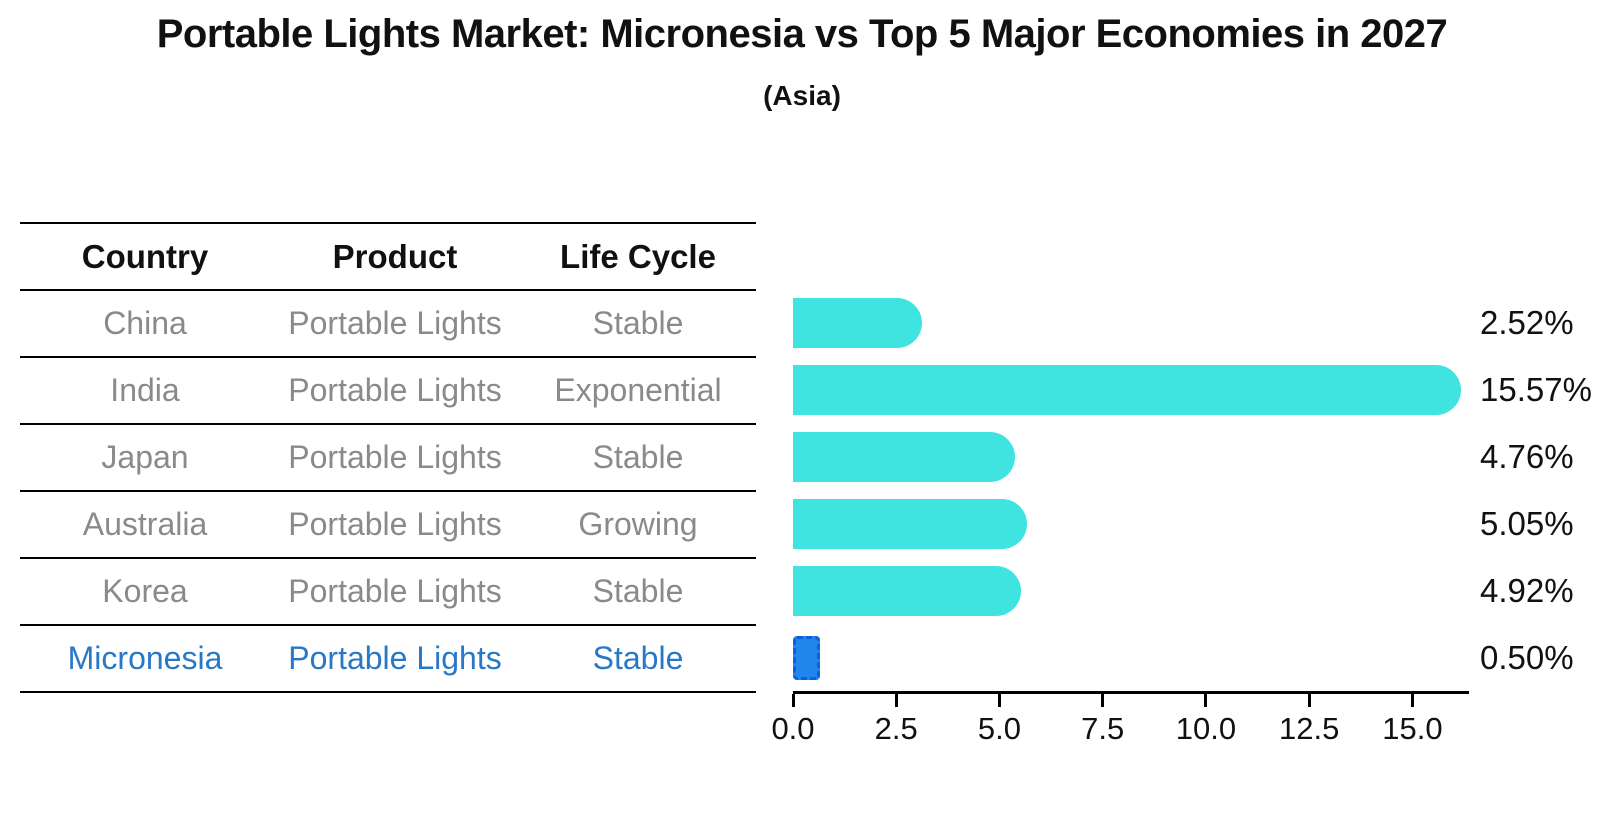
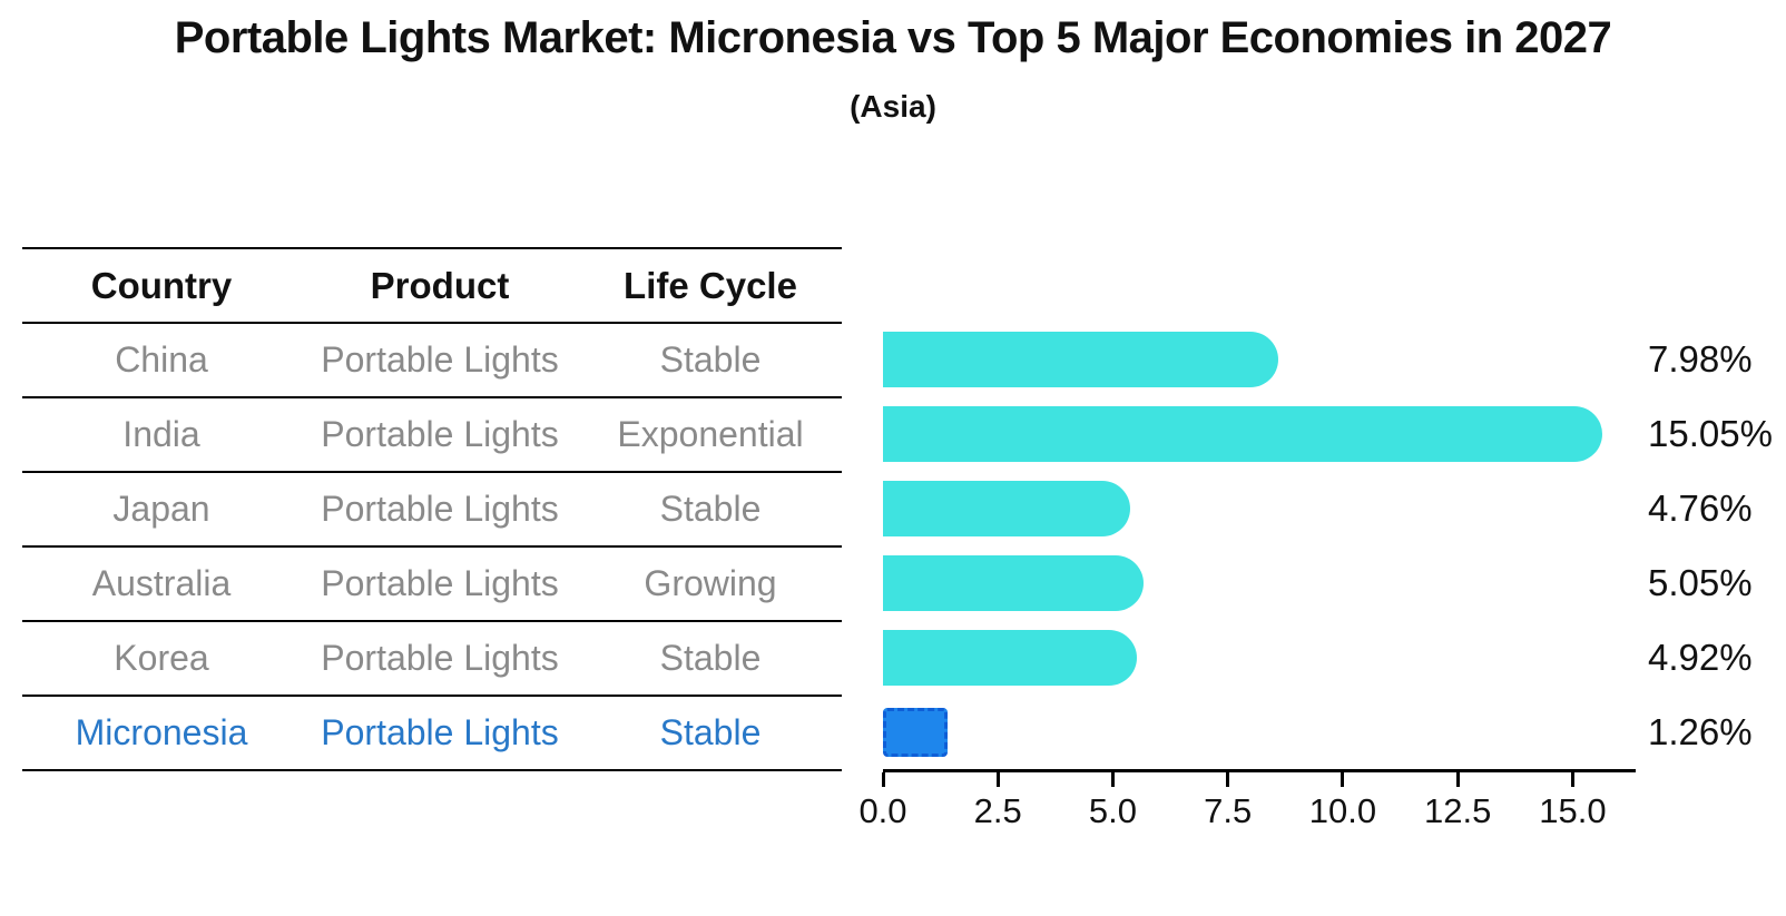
China: 2.52% -> 7.98%
India: 15.57% -> 15.05%
Micronesia: 0.50% -> 1.26%
